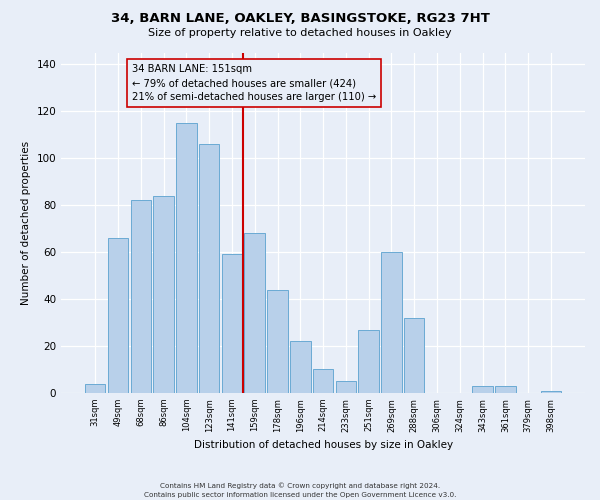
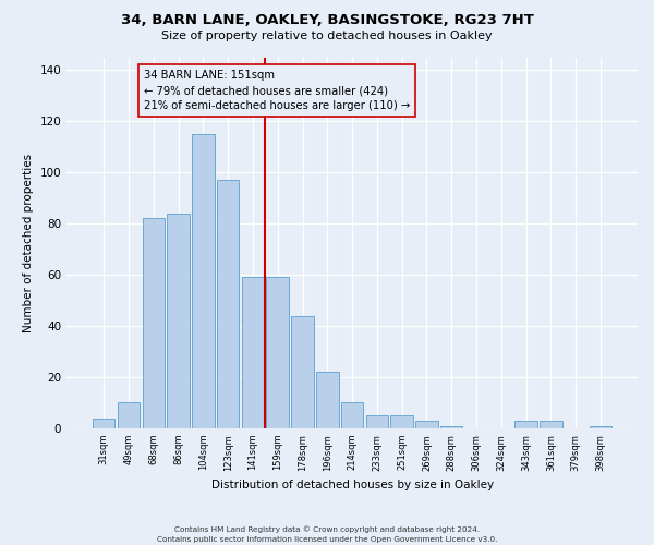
49sqm: 66 -> 10
123sqm: 106 -> 97
159sqm: 68 -> 59
251sqm: 27 -> 5
269sqm: 60 -> 3
288sqm: 32 -> 1
